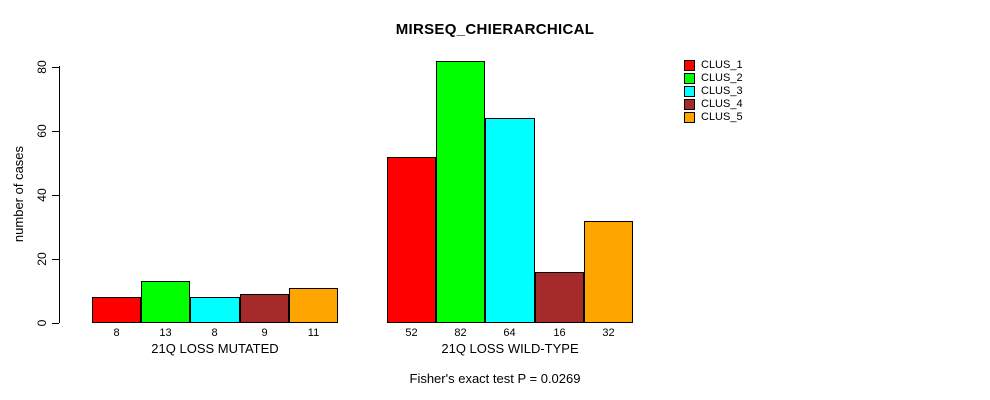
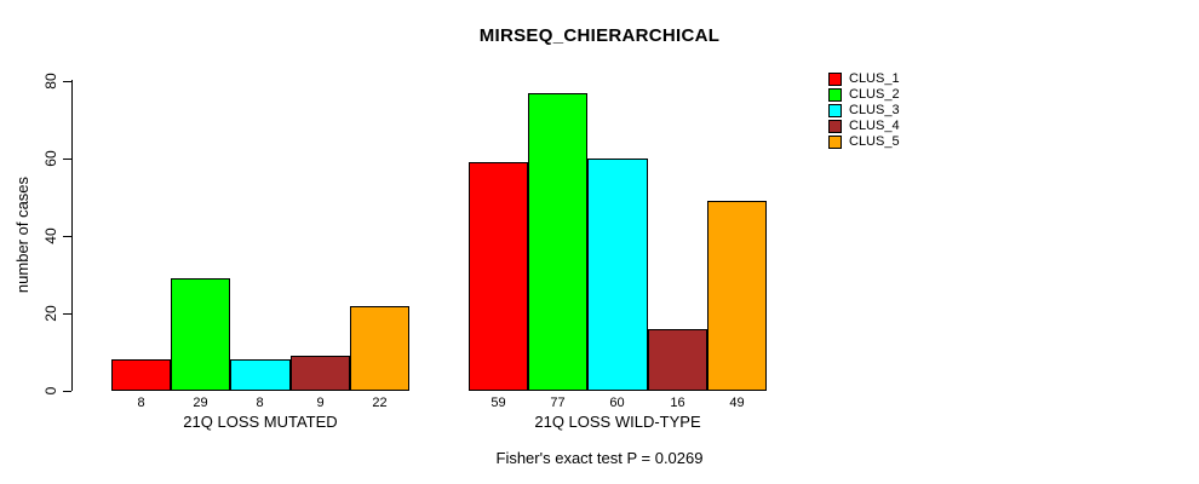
CLUS_2/21Q LOSS MUTATED: 13 -> 29
CLUS_5/21Q LOSS MUTATED: 11 -> 22
CLUS_1/21Q LOSS WILD-TYPE: 52 -> 59
CLUS_2/21Q LOSS WILD-TYPE: 82 -> 77
CLUS_3/21Q LOSS WILD-TYPE: 64 -> 60
CLUS_5/21Q LOSS WILD-TYPE: 32 -> 49
